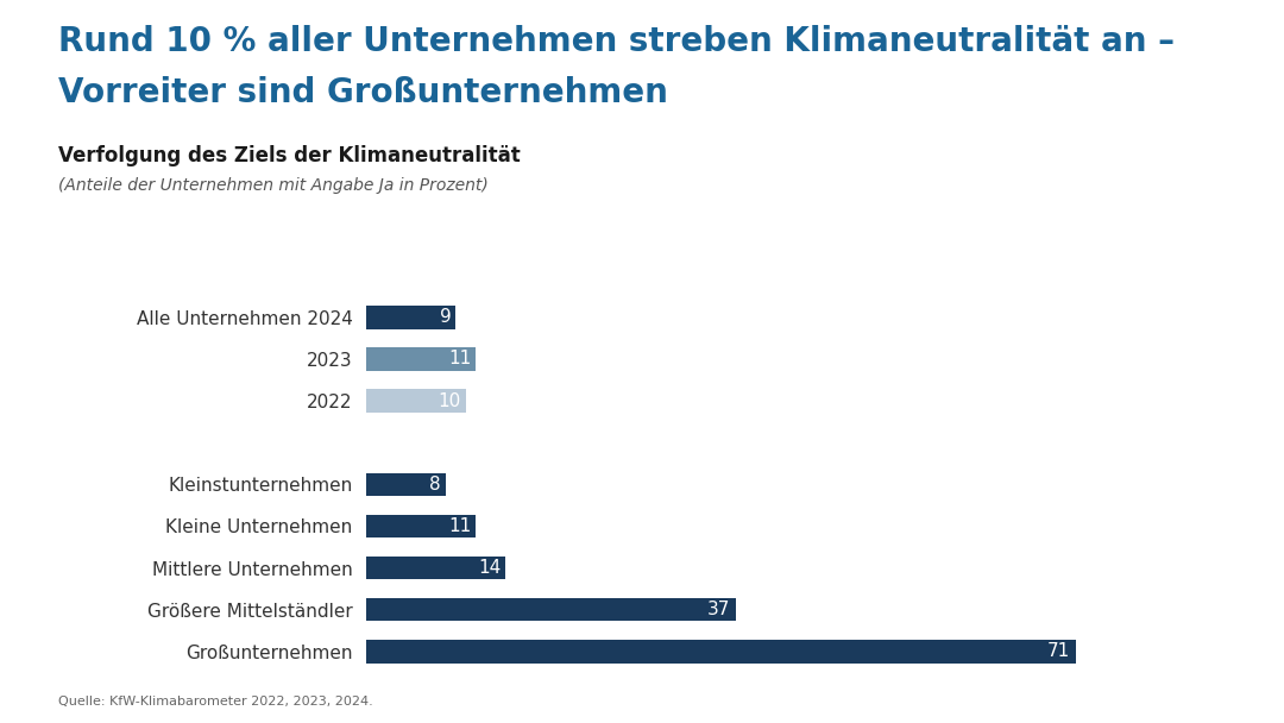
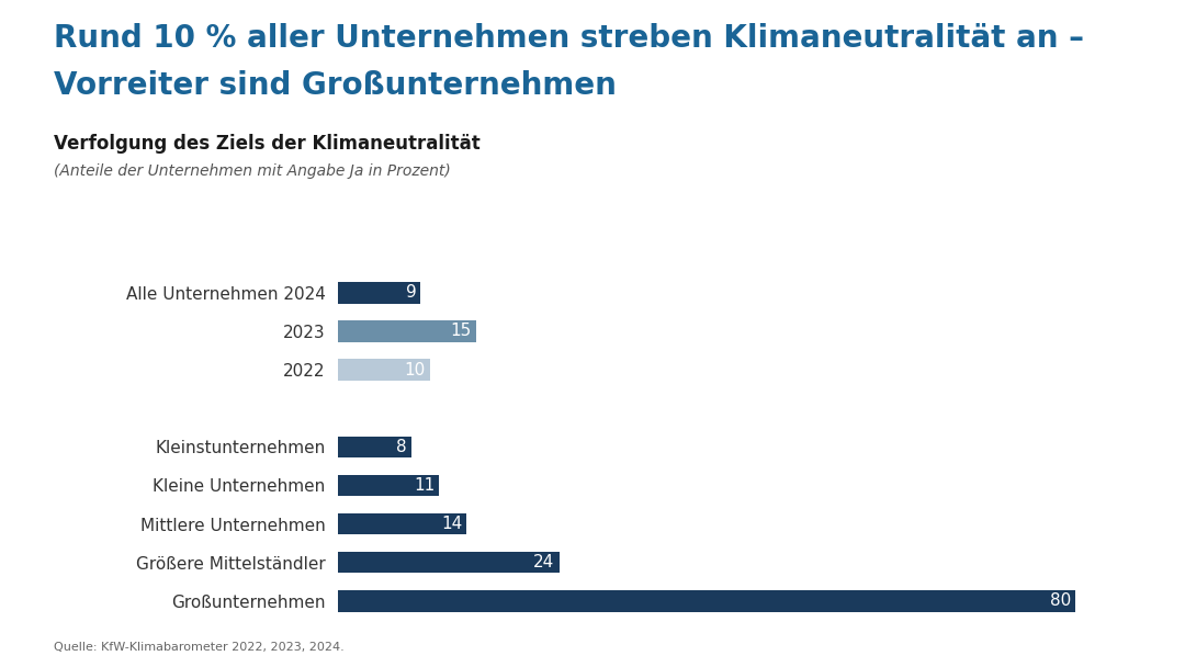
2023: 11 -> 15
Größere Mittelständler: 37 -> 24
Großunternehmen: 71 -> 80
